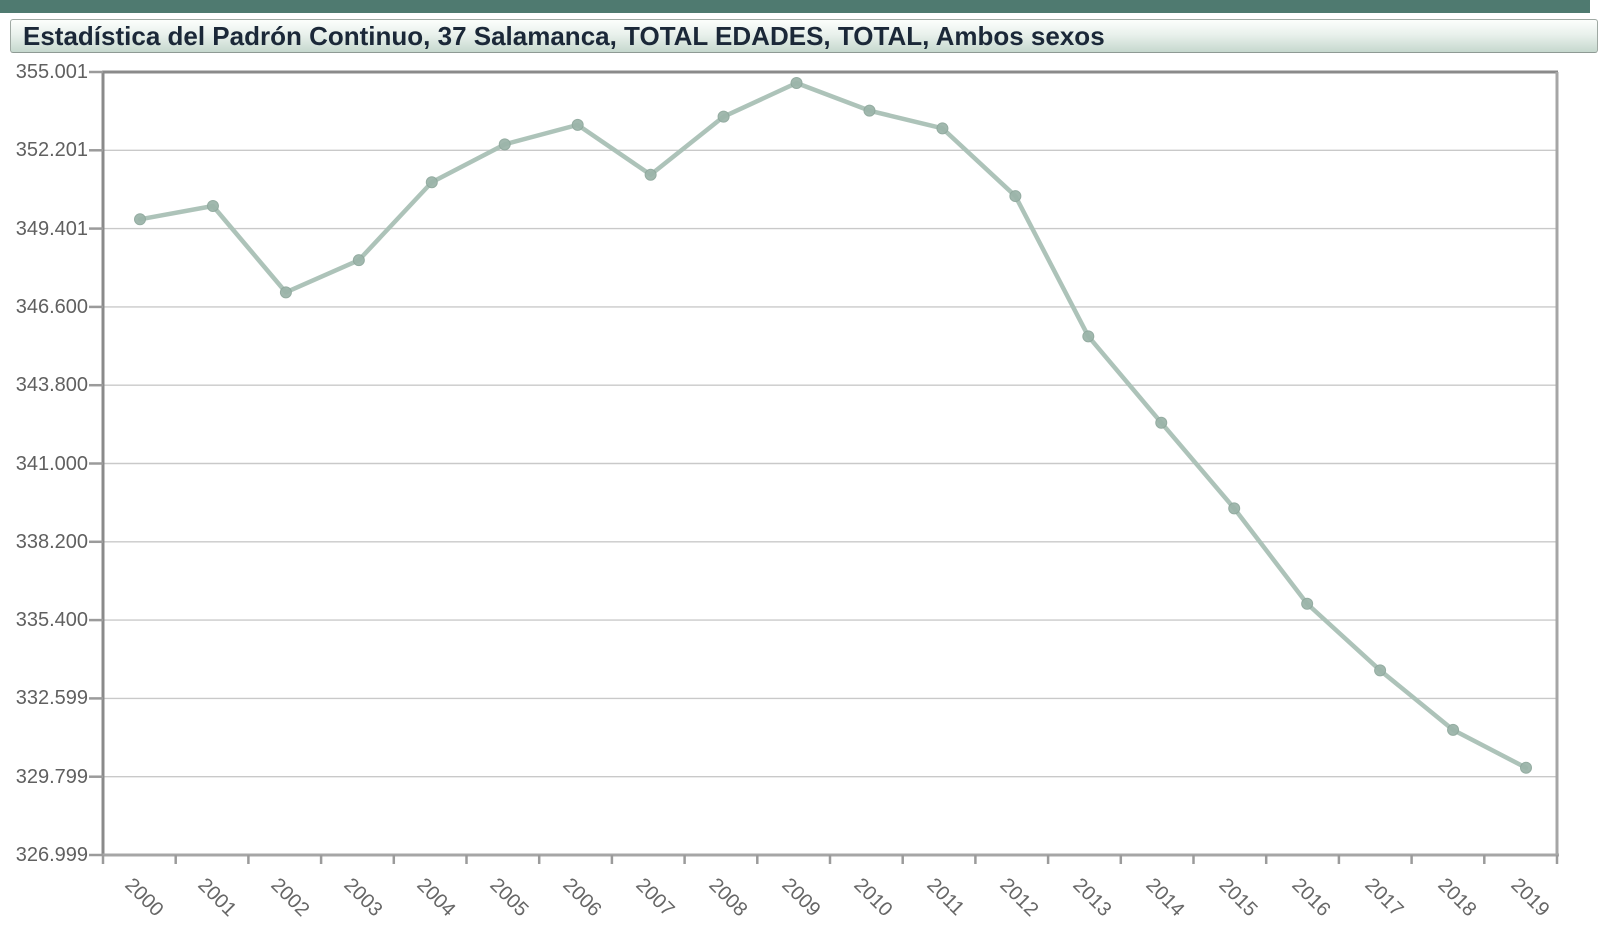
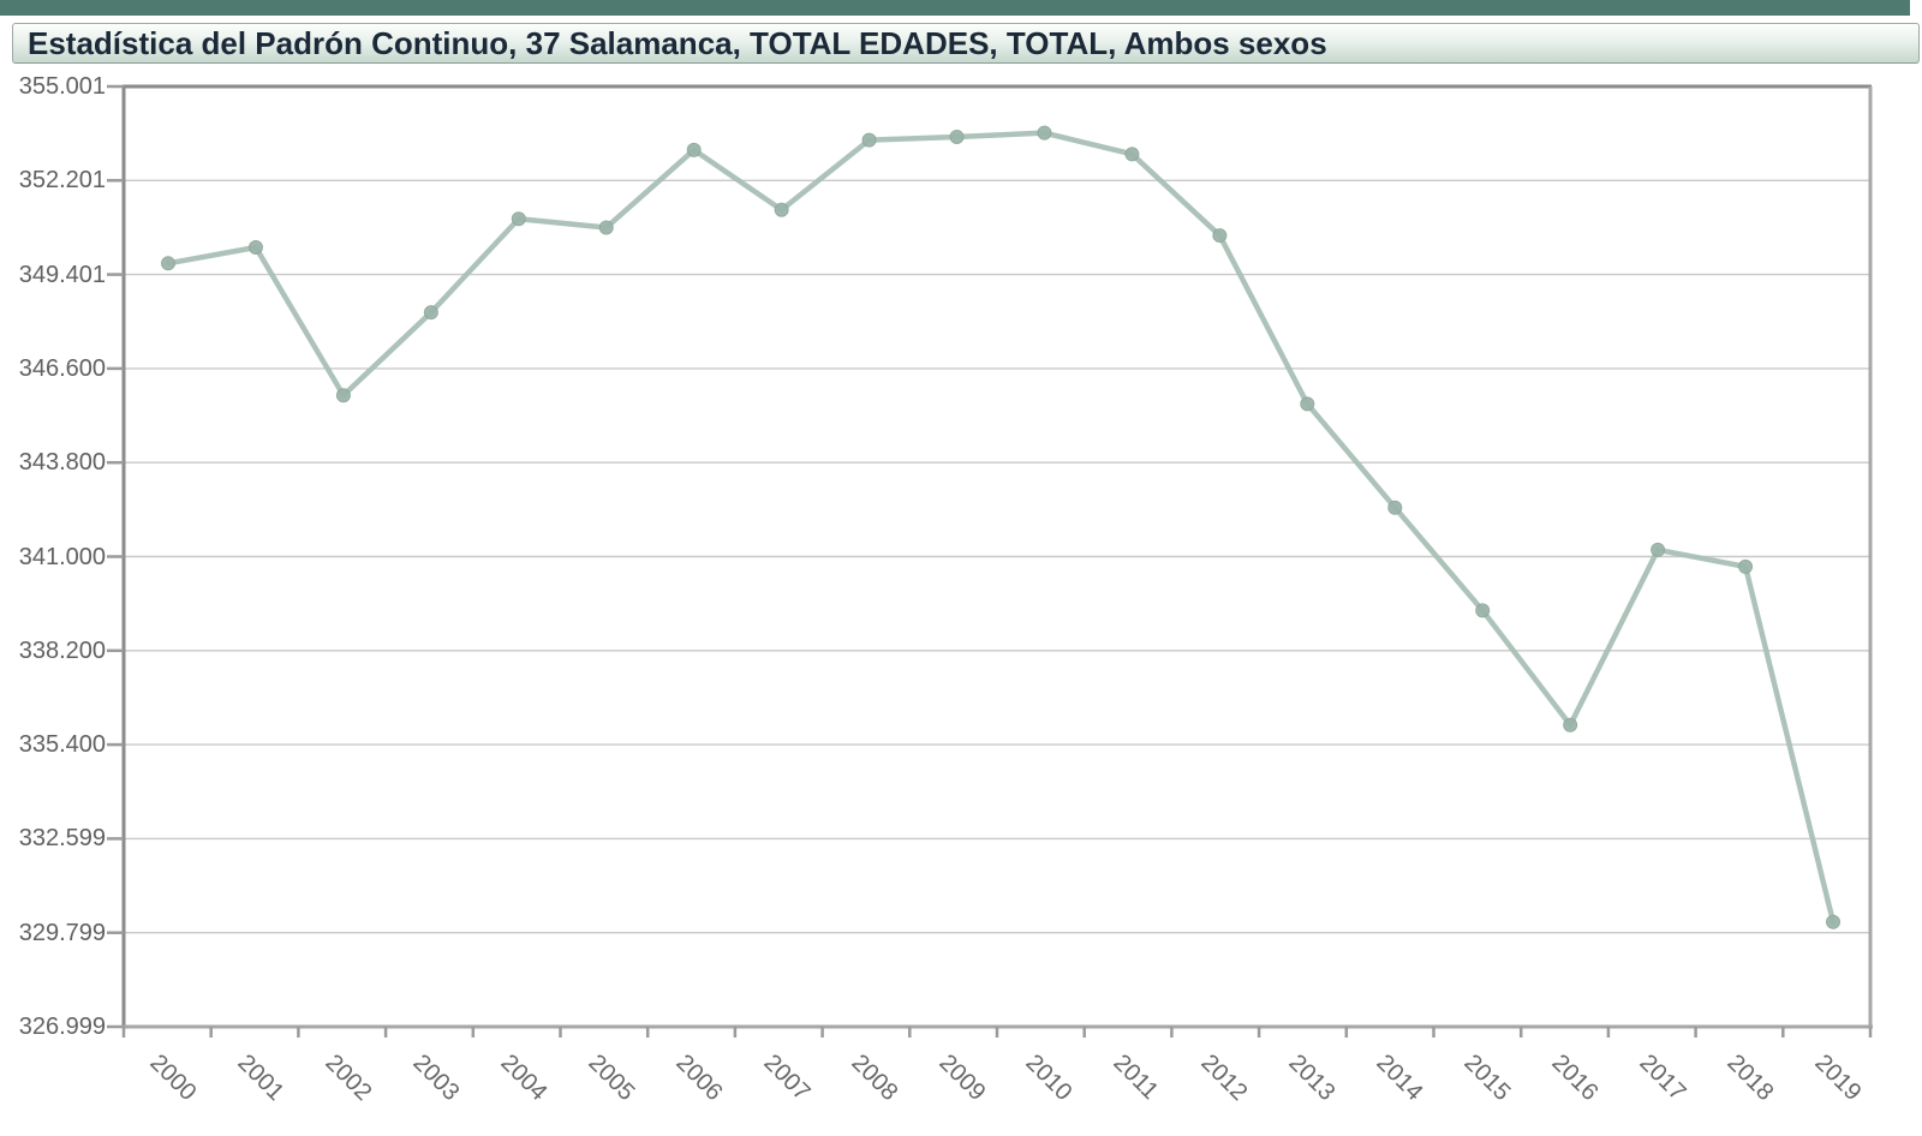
2002: 347100 -> 345800
2005: 352400 -> 350800
2009: 354600 -> 353500
2017: 333600 -> 341200
2018: 331500 -> 340700
